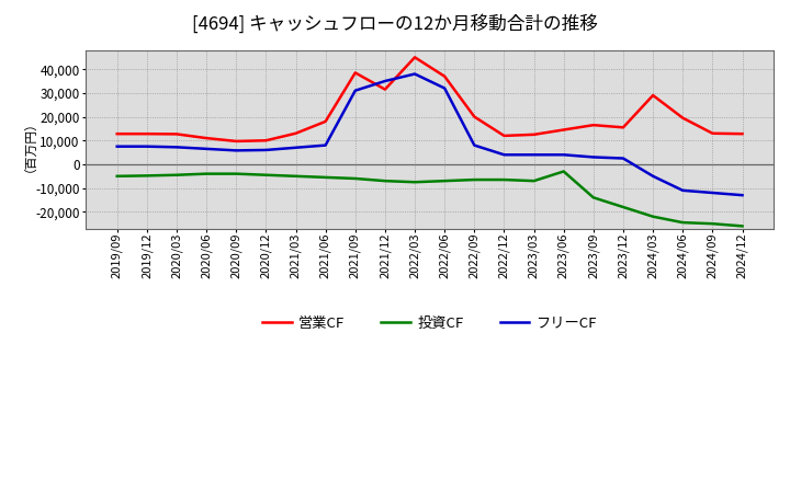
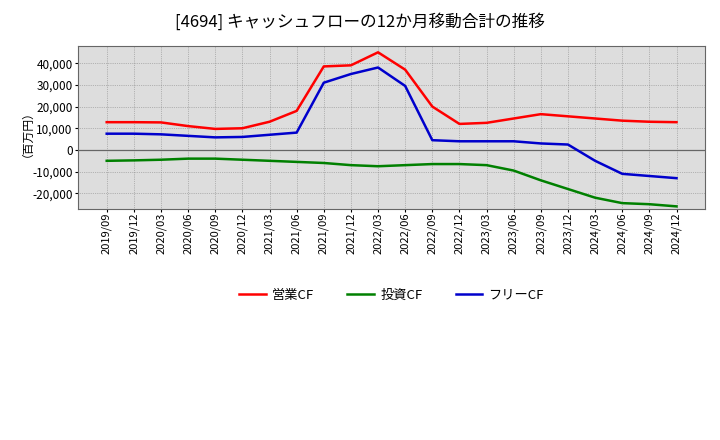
営業CF/2021/12: 31,500 -> 39,000
フリーCF/2022/06: 32,000 -> 29,500
フリーCF/2022/09: 8,000 -> 4,500
投資CF/2023/06: -3,000 -> -9,500
営業CF/2024/03: 29,000 -> 14,500
営業CF/2024/06: 19,500 -> 13,500
